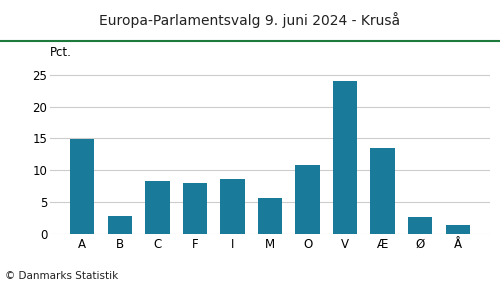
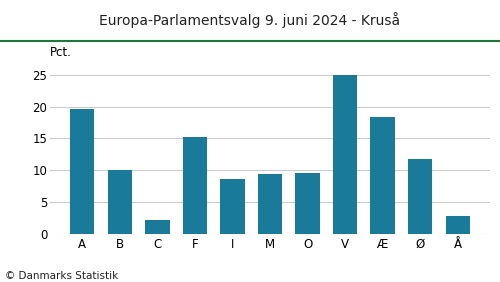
A: 14.9 -> 19.6
B: 2.8 -> 10.0
C: 8.4 -> 2.2
F: 8.0 -> 15.2
M: 5.7 -> 9.4
O: 10.9 -> 9.6
V: 24.1 -> 25.0
Æ: 13.5 -> 18.4
Ø: 2.6 -> 11.8
Å: 1.5 -> 2.8
